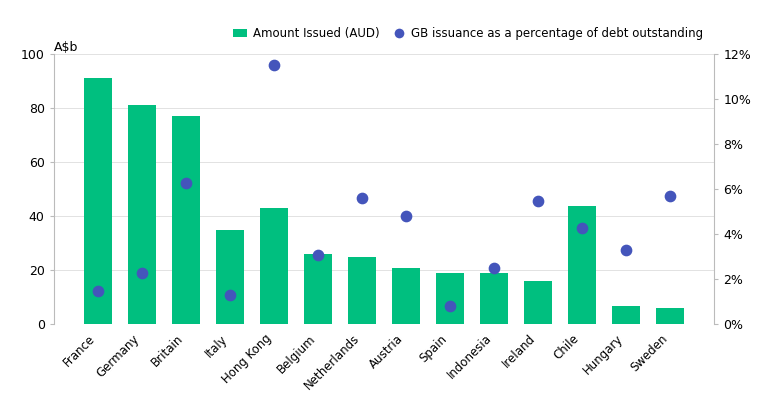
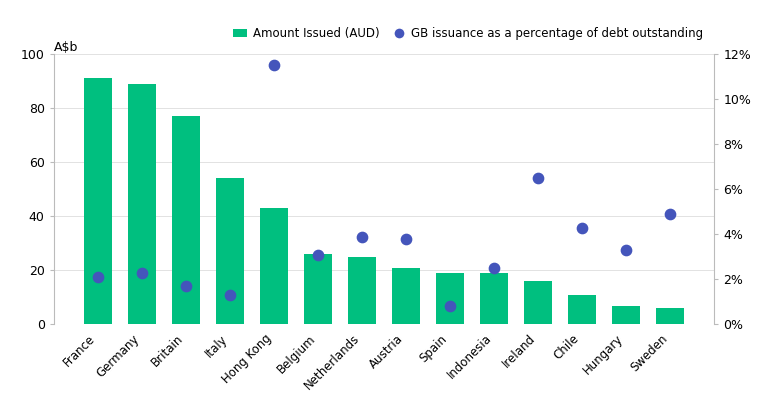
GB issuance as a percentage of debt outstanding/France: 1.5% -> 2.1%
Amount Issued (AUD)/Germany: 81 -> 89
GB issuance as a percentage of debt outstanding/Britain: 6.3% -> 1.7%
Amount Issued (AUD)/Italy: 35 -> 54
GB issuance as a percentage of debt outstanding/Netherlands: 5.6% -> 3.9%
GB issuance as a percentage of debt outstanding/Austria: 4.8% -> 3.8%
GB issuance as a percentage of debt outstanding/Ireland: 5.5% -> 6.5%
Amount Issued (AUD)/Chile: 44 -> 11
GB issuance as a percentage of debt outstanding/Sweden: 5.7% -> 4.9%
